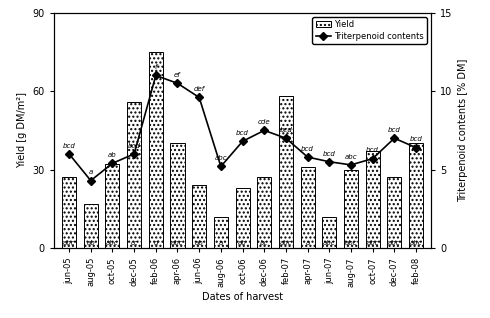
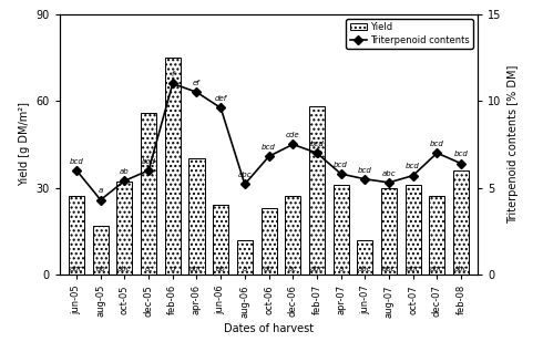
Yield/oct-07: 37 -> 31
Yield/feb-08: 40 -> 36
